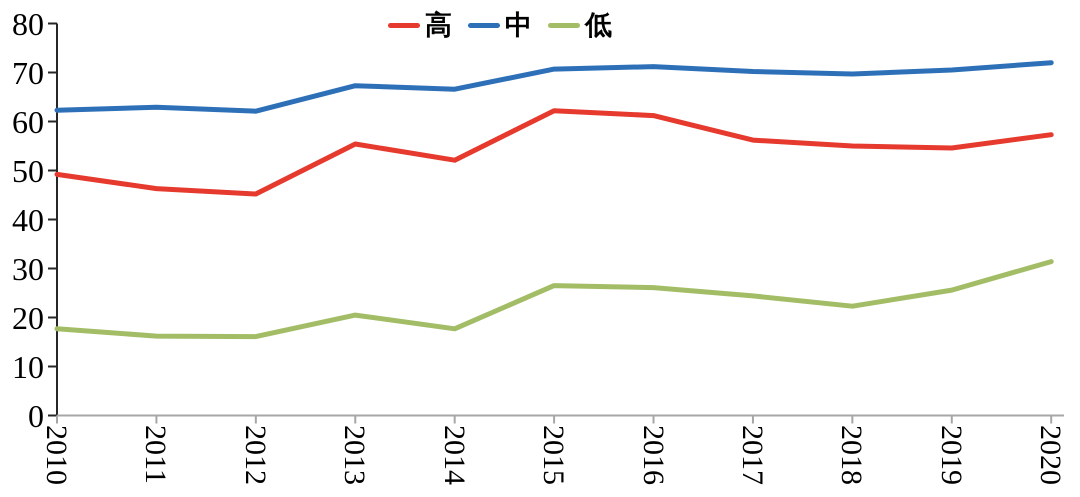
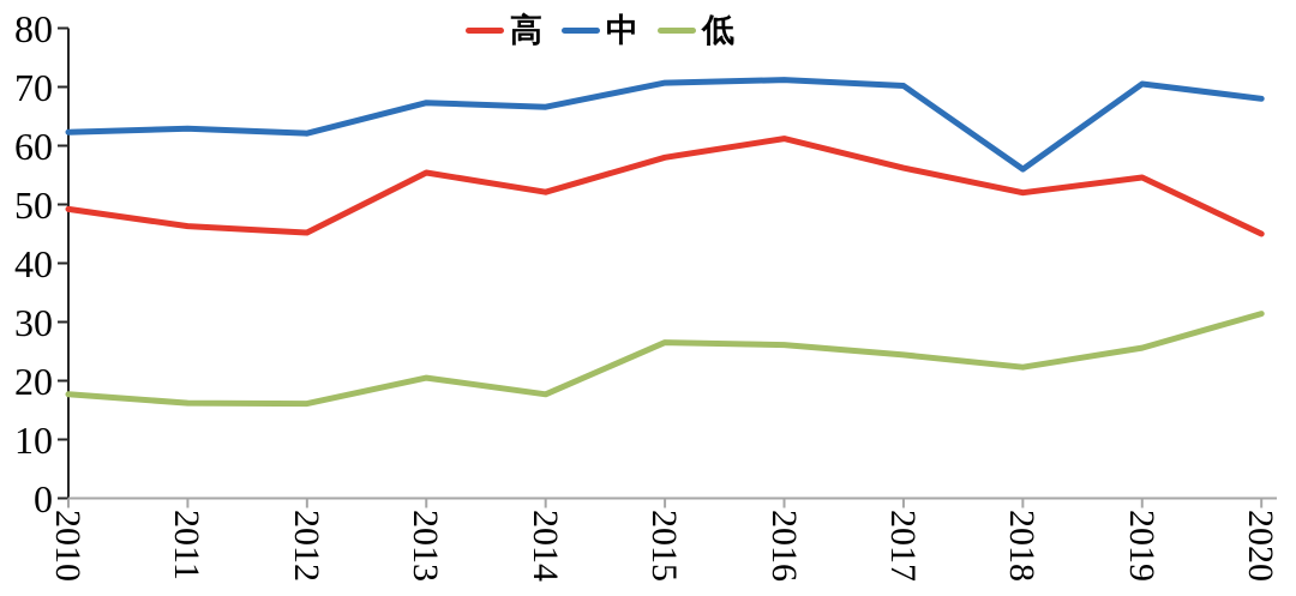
高/2015: 62 -> 58
高/2018: 55 -> 52
中/2018: 70 -> 56
高/2020: 57 -> 45
中/2020: 72 -> 68
